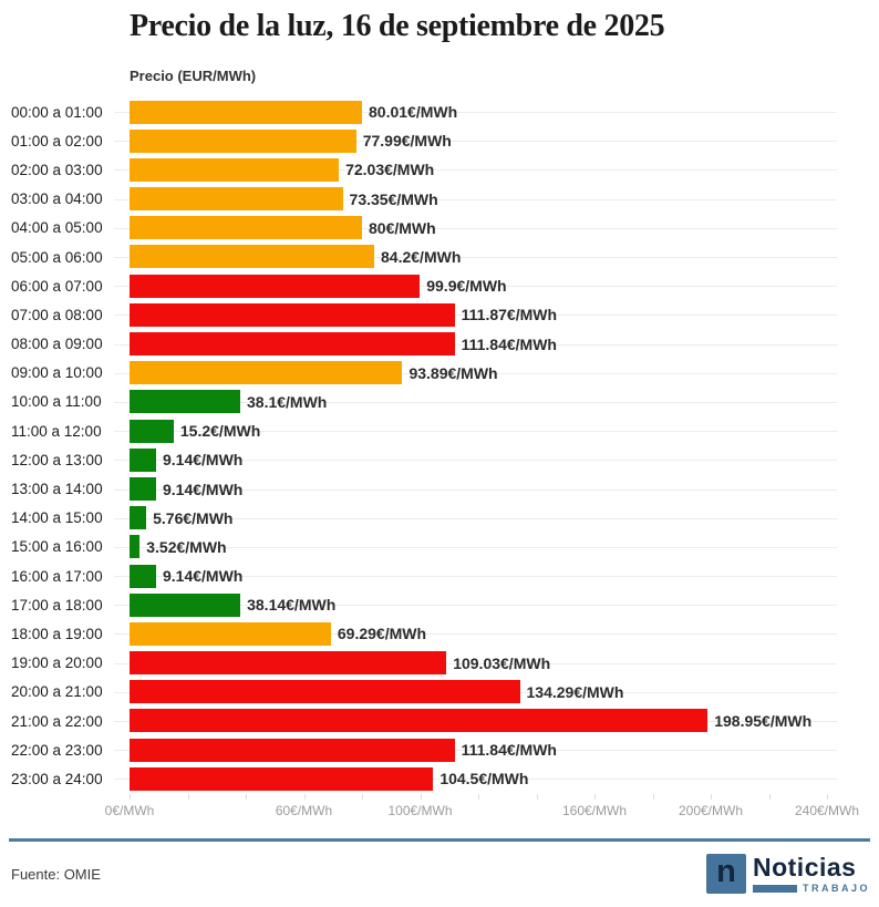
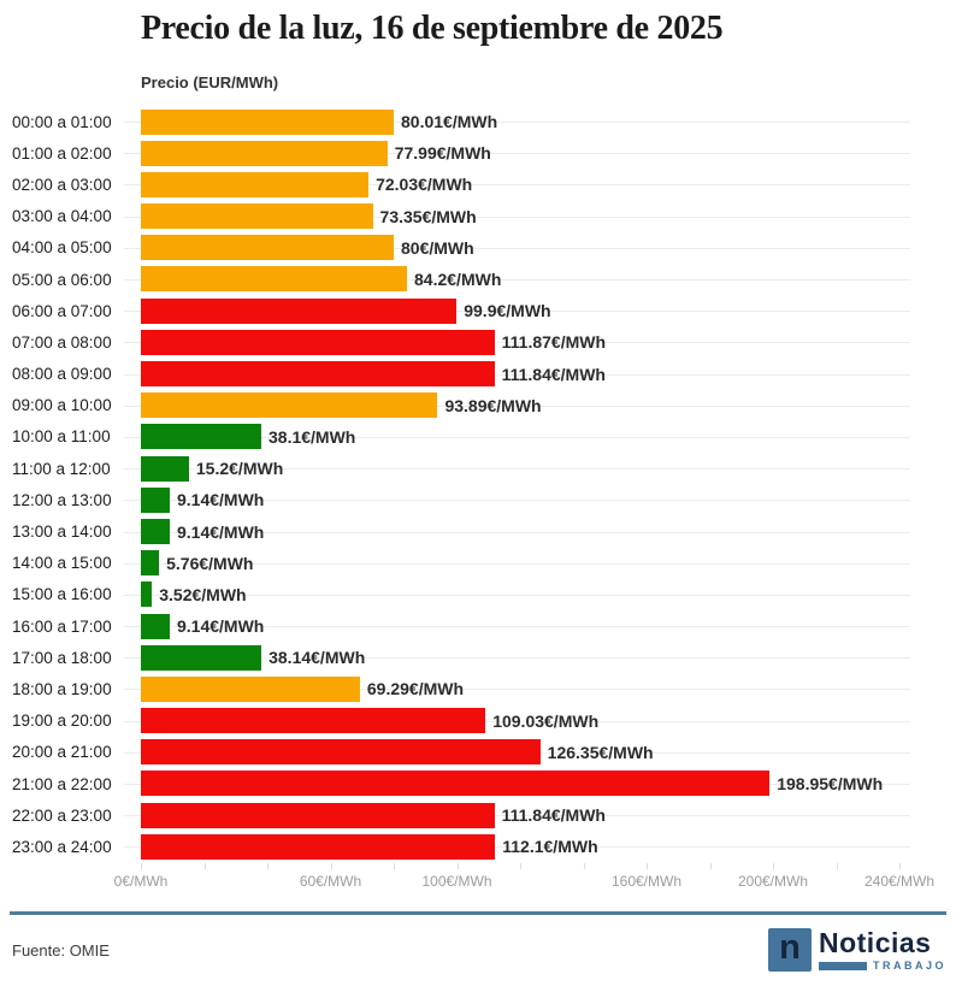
20:00 a 21:00: 134.29 -> 126.35
23:00 a 24:00: 104.5 -> 112.1
